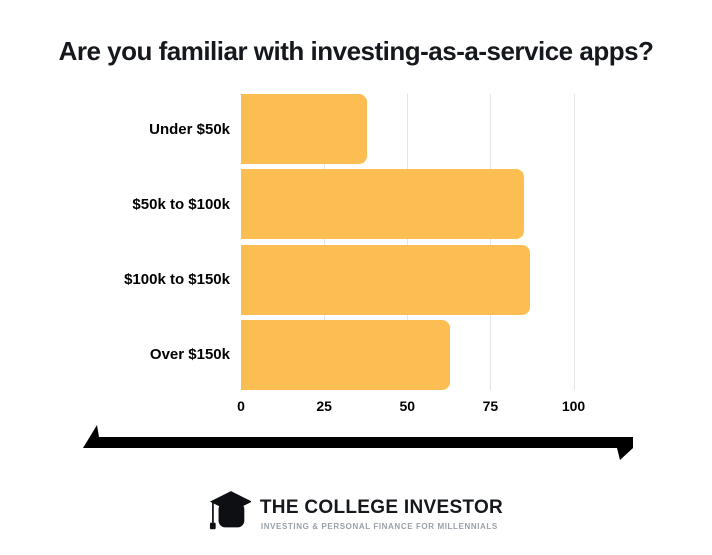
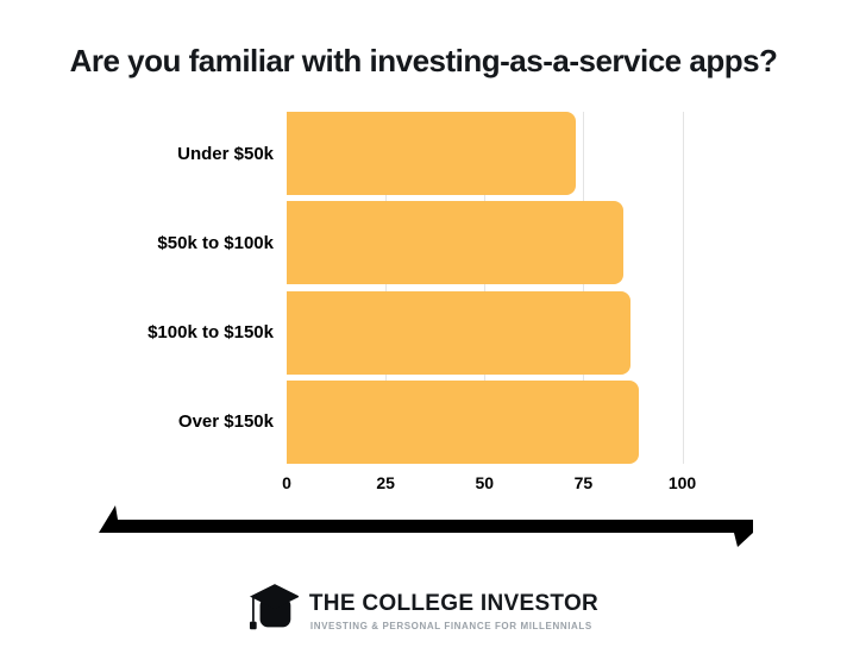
Under $50k: 38 -> 73
Over $150k: 63 -> 89
